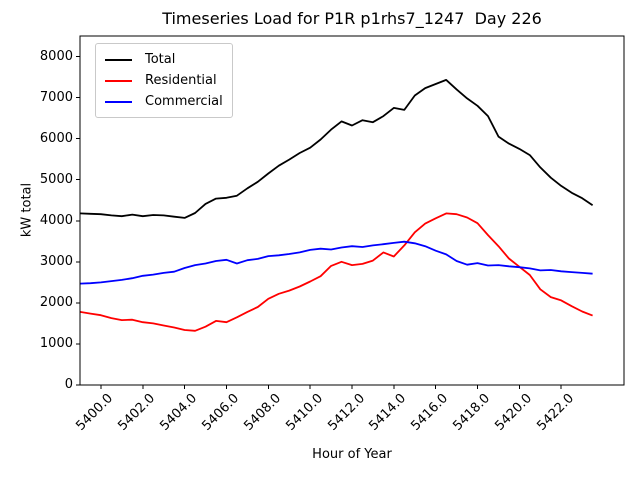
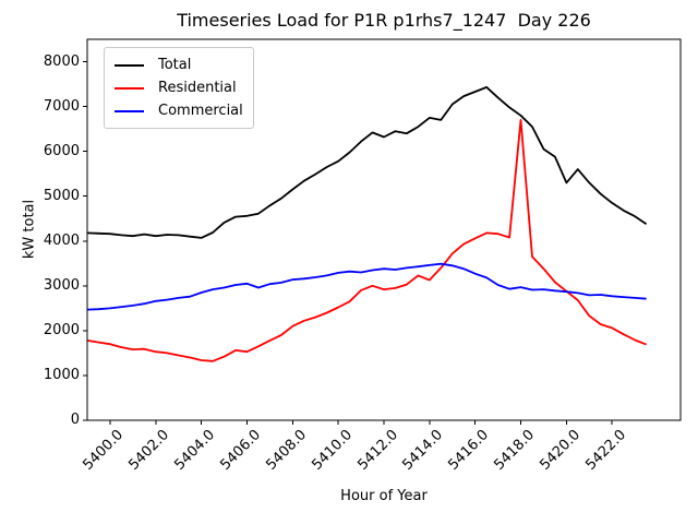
Residential/5418.0: 3900 -> 6700
Total/5420.0: 5800 -> 5300
